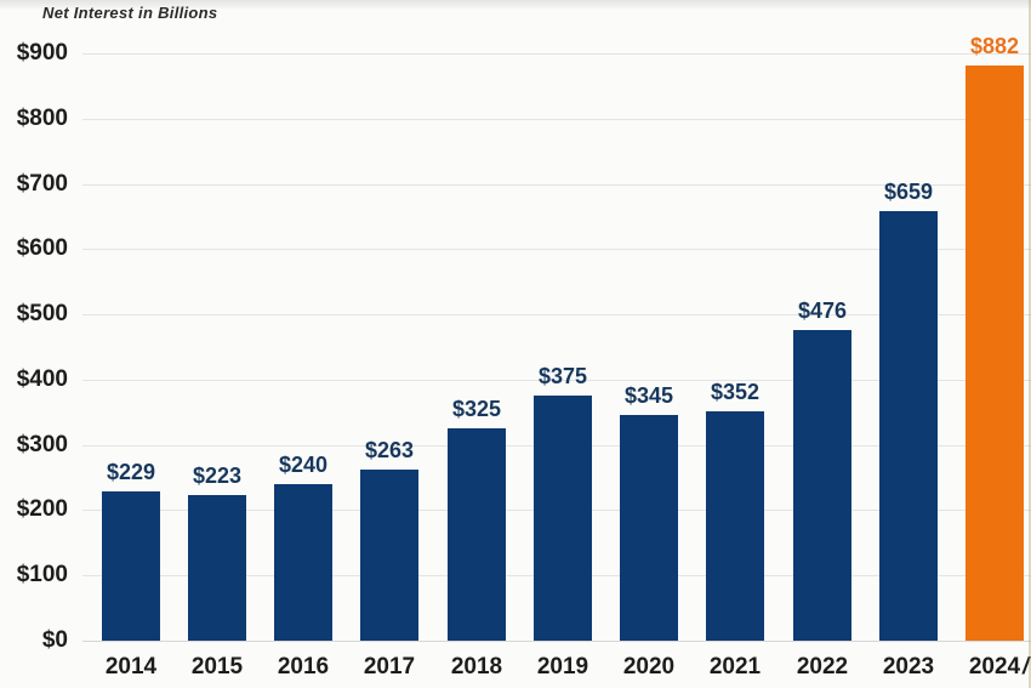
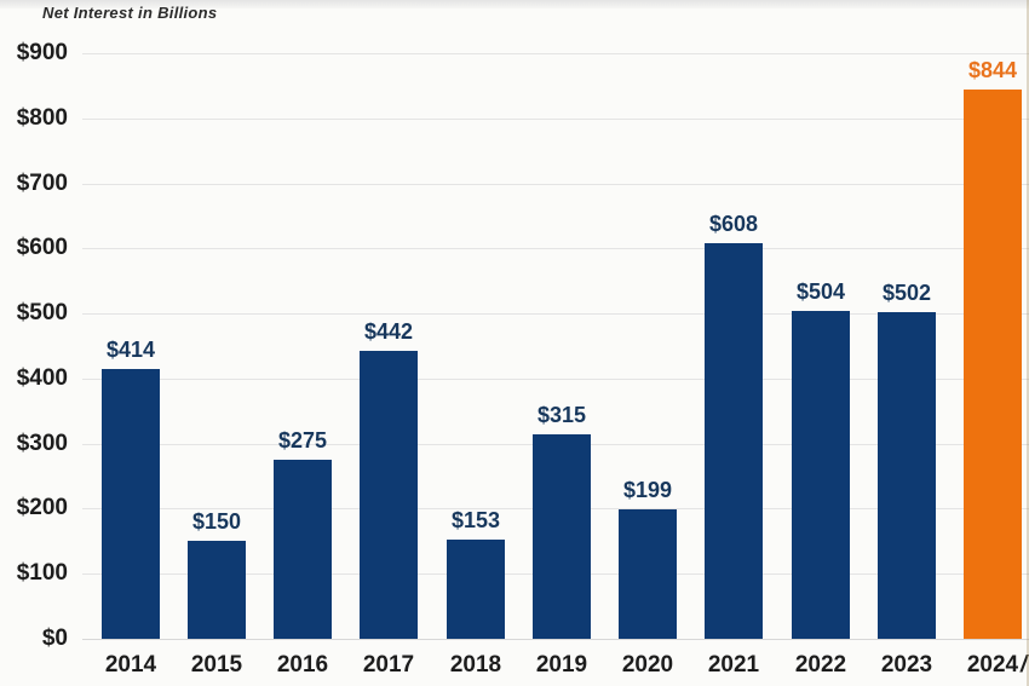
2014: $229 -> $414
2015: $223 -> $150
2016: $240 -> $275
2017: $263 -> $442
2018: $325 -> $153
2019: $375 -> $315
2020: $345 -> $199
2021: $352 -> $608
2022: $476 -> $504
2023: $659 -> $502
2024: $882 -> $844
